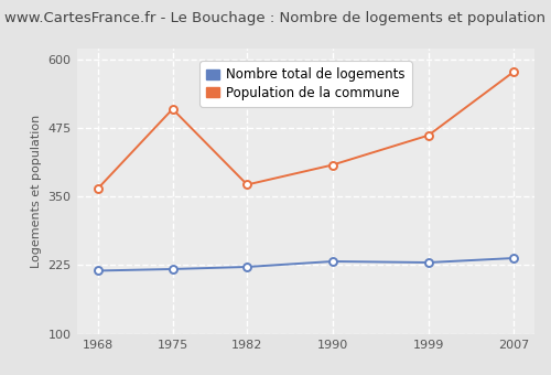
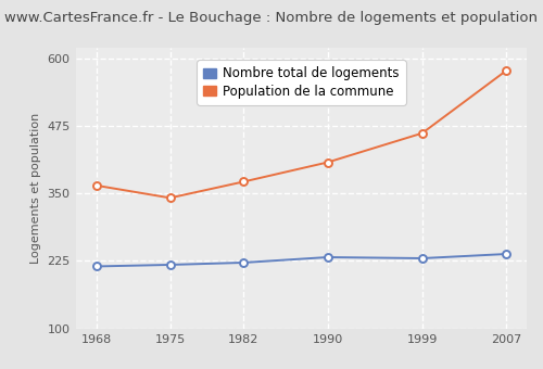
Population de la commune/1975: 510 -> 342
